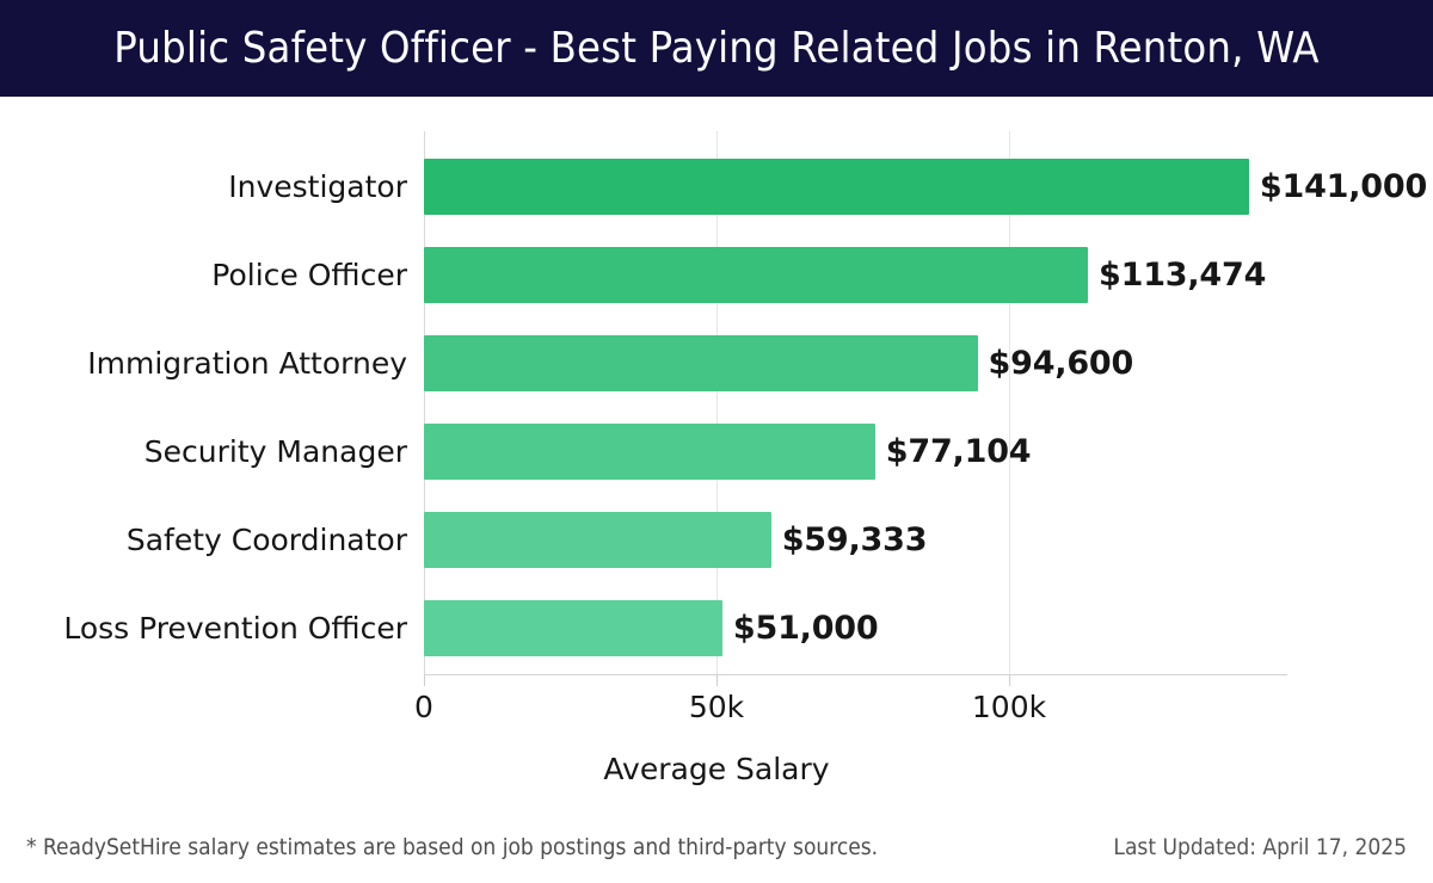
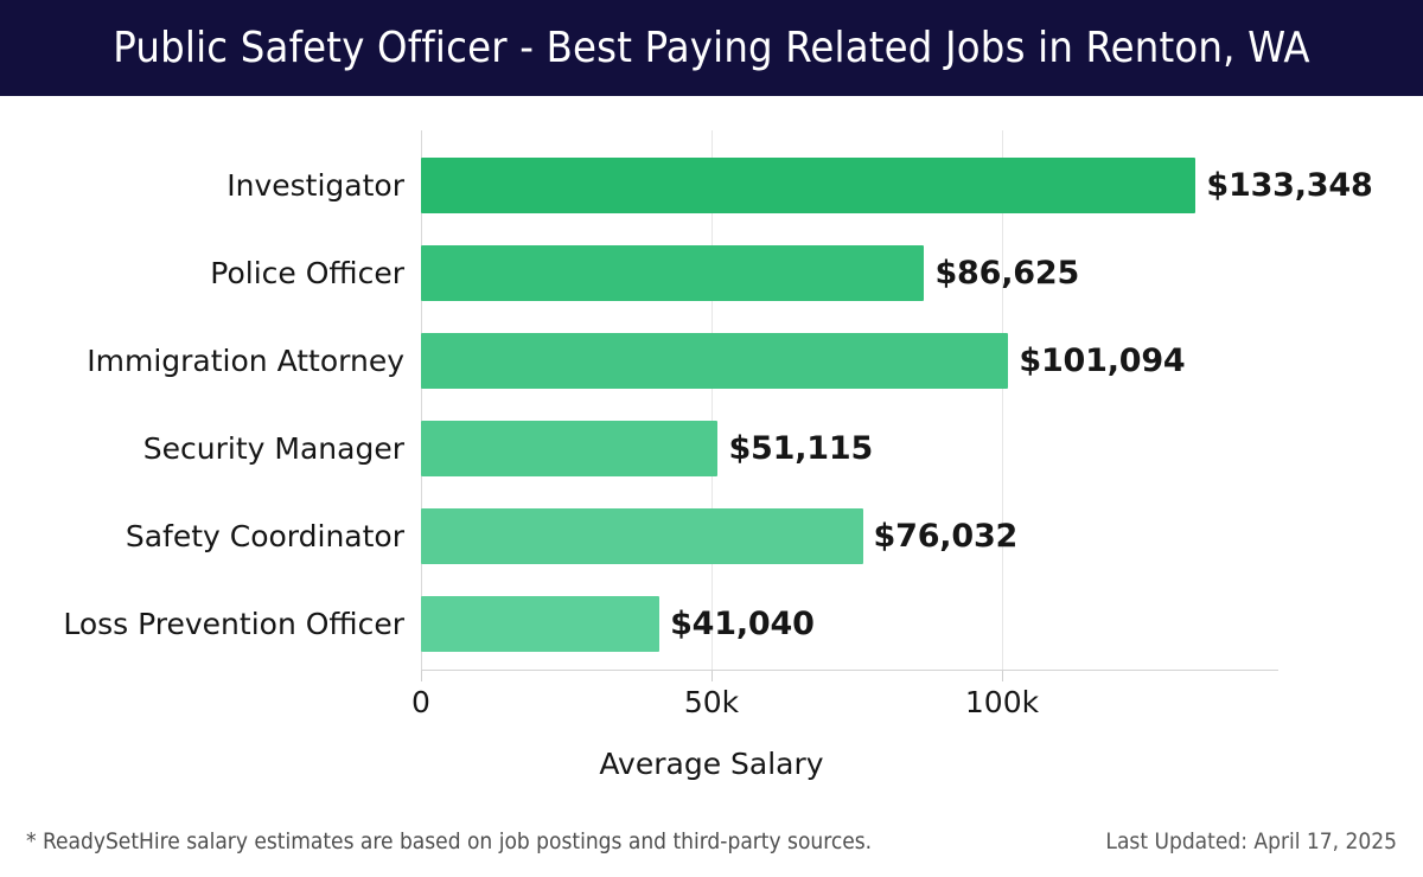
Investigator: $141,000 -> $133,348
Police Officer: $113,474 -> $86,625
Immigration Attorney: $94,600 -> $101,094
Security Manager: $77,104 -> $51,115
Safety Coordinator: $59,333 -> $76,032
Loss Prevention Officer: $51,000 -> $41,040
